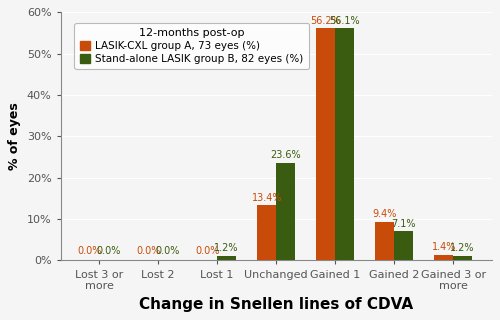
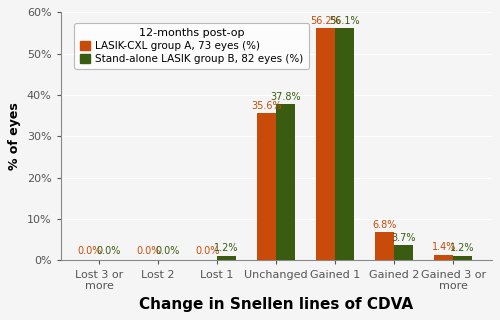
LASIK-CXL group A, 73 eyes (%)/Unchanged: 13.4% -> 35.6%
Stand-alone LASIK group B, 82 eyes (%)/Unchanged: 23.6% -> 37.8%
LASIK-CXL group A, 73 eyes (%)/Gained 2: 9.4% -> 6.8%
Stand-alone LASIK group B, 82 eyes (%)/Gained 2: 7.1% -> 3.7%
